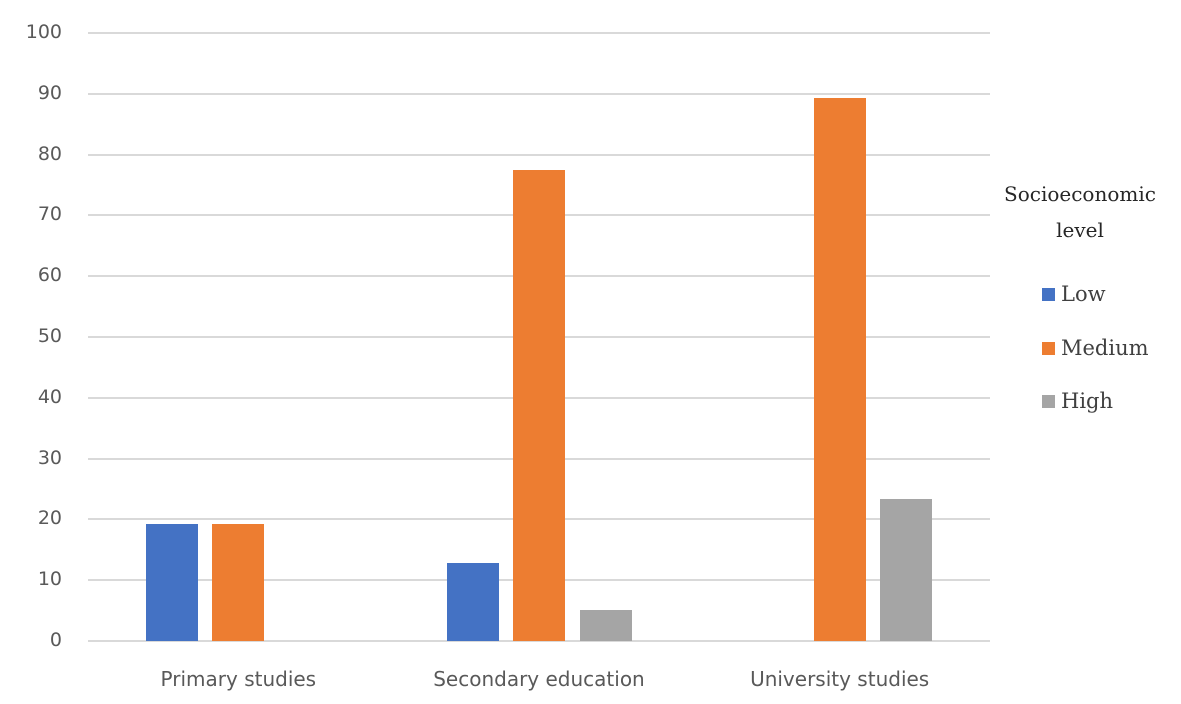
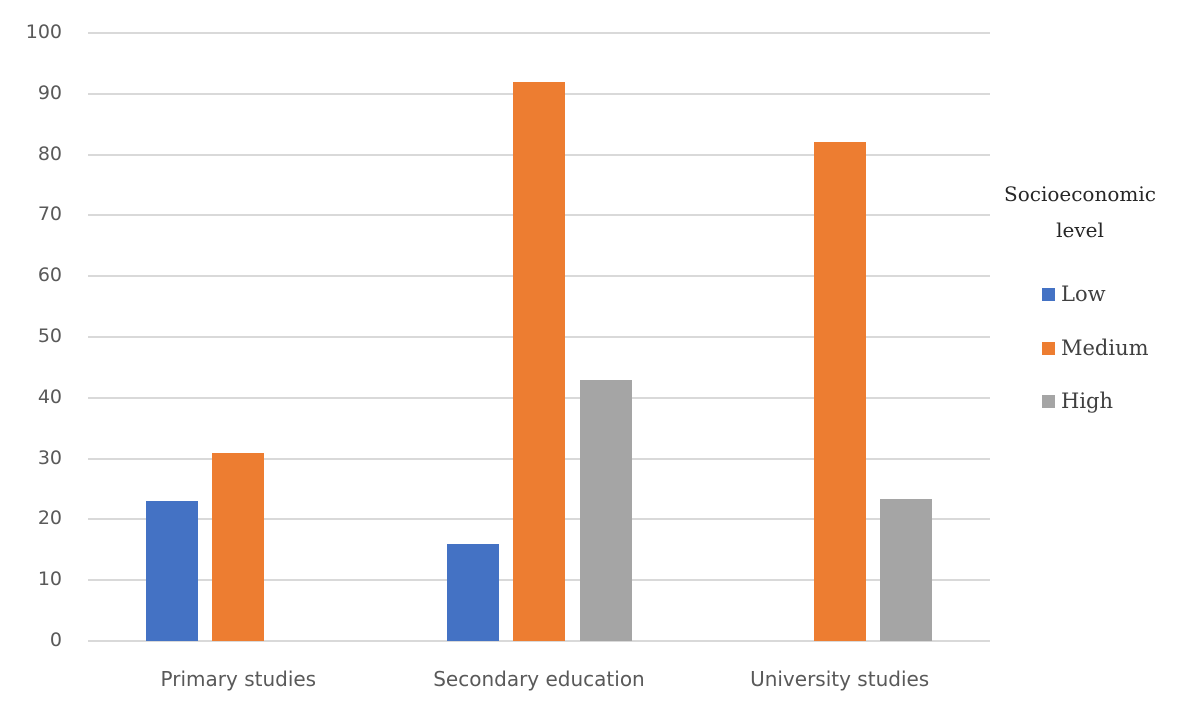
Low/Primary studies: 19 -> 23
Medium/Primary studies: 19 -> 31
Low/Secondary education: 13 -> 16
Medium/Secondary education: 77 -> 92
High/Secondary education: 5 -> 43
Medium/University studies: 89 -> 82
